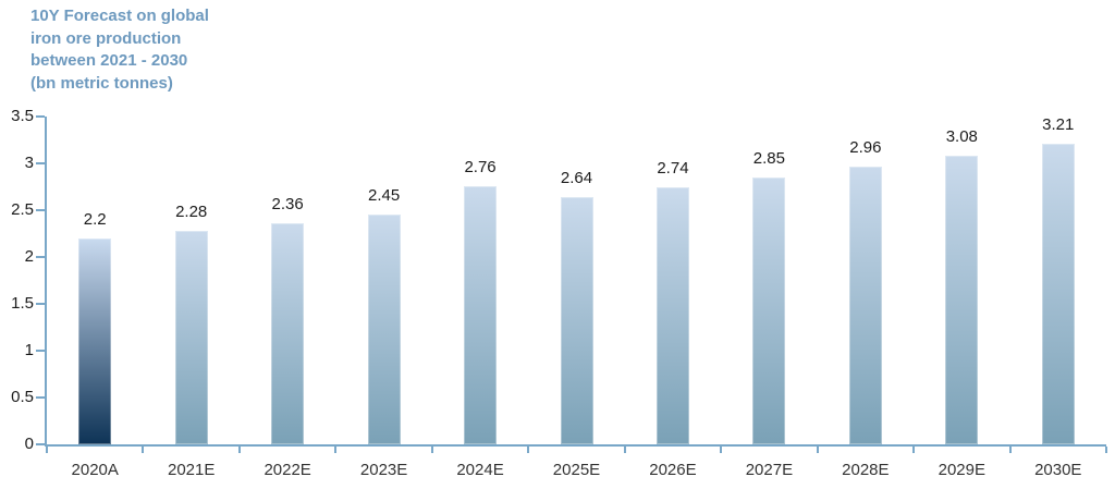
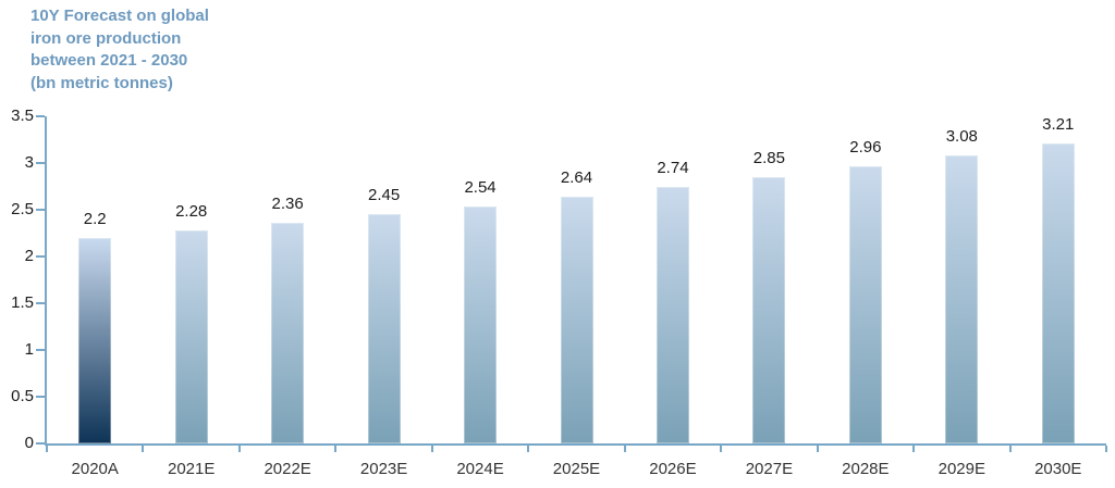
2024E: 2.76 -> 2.54
